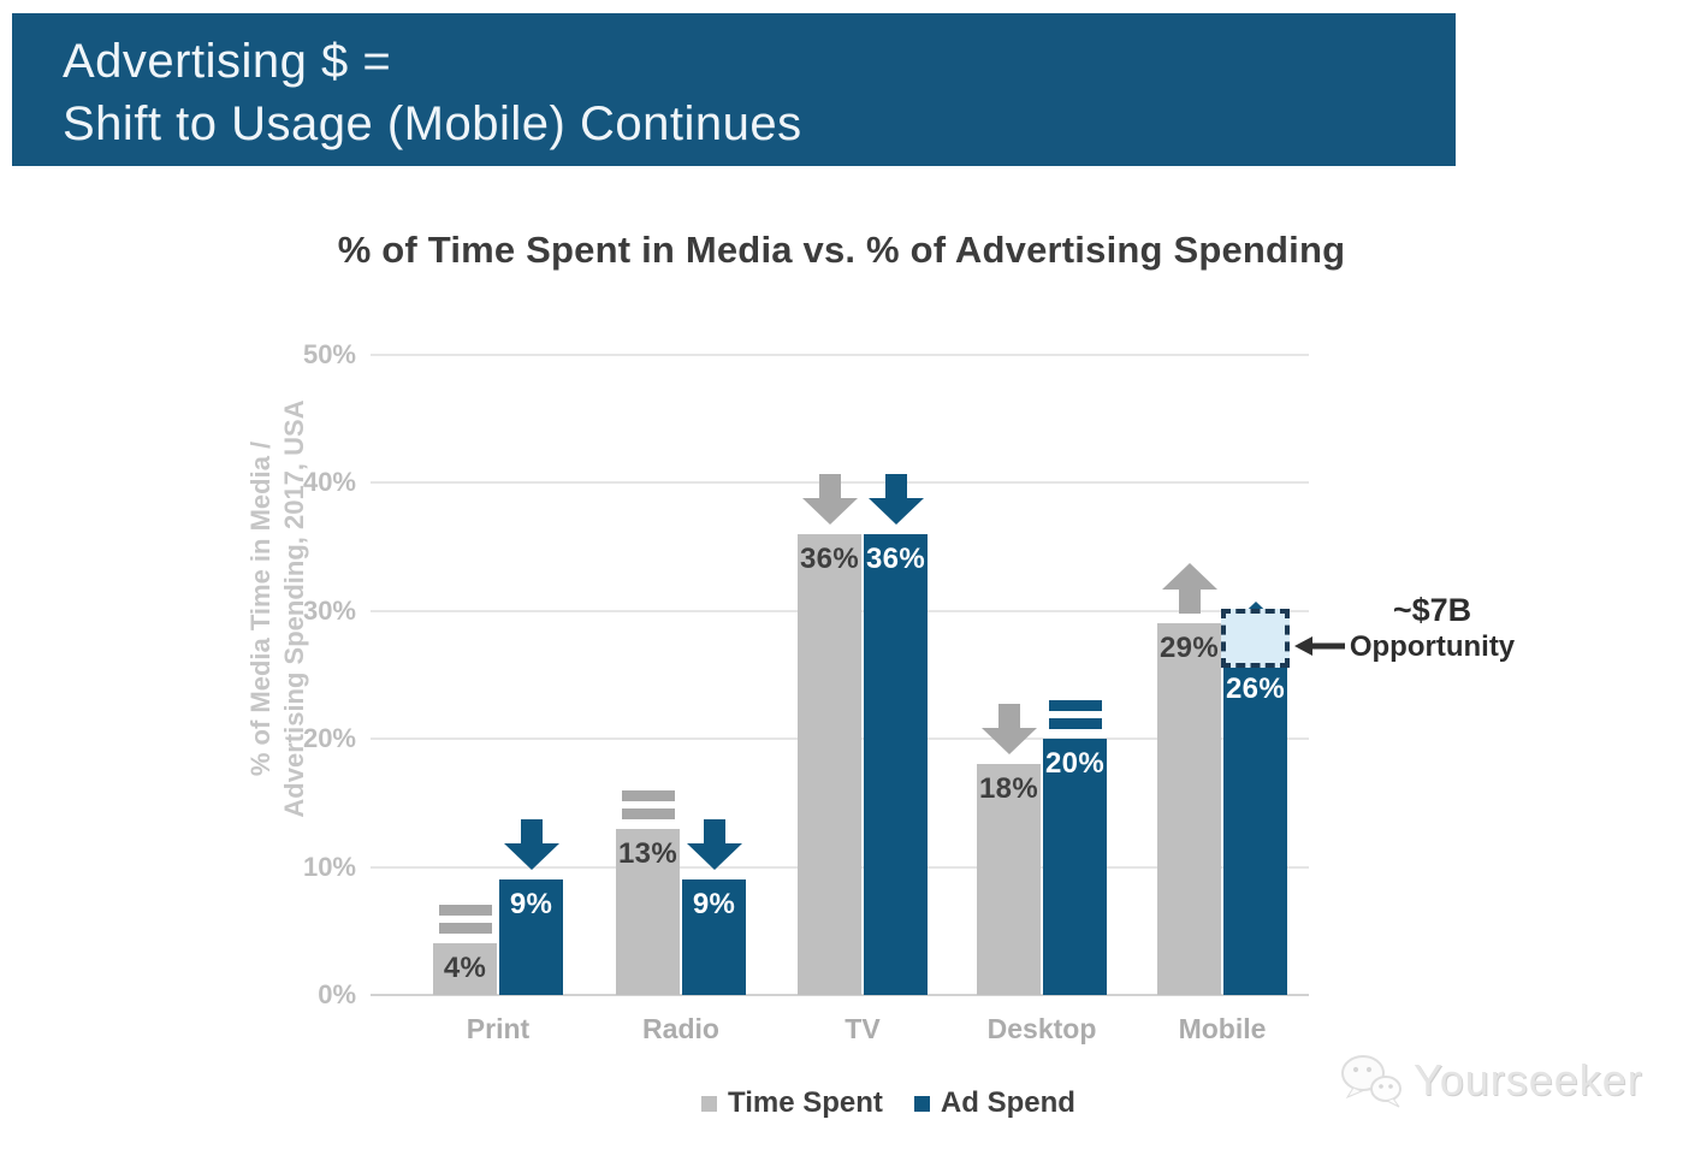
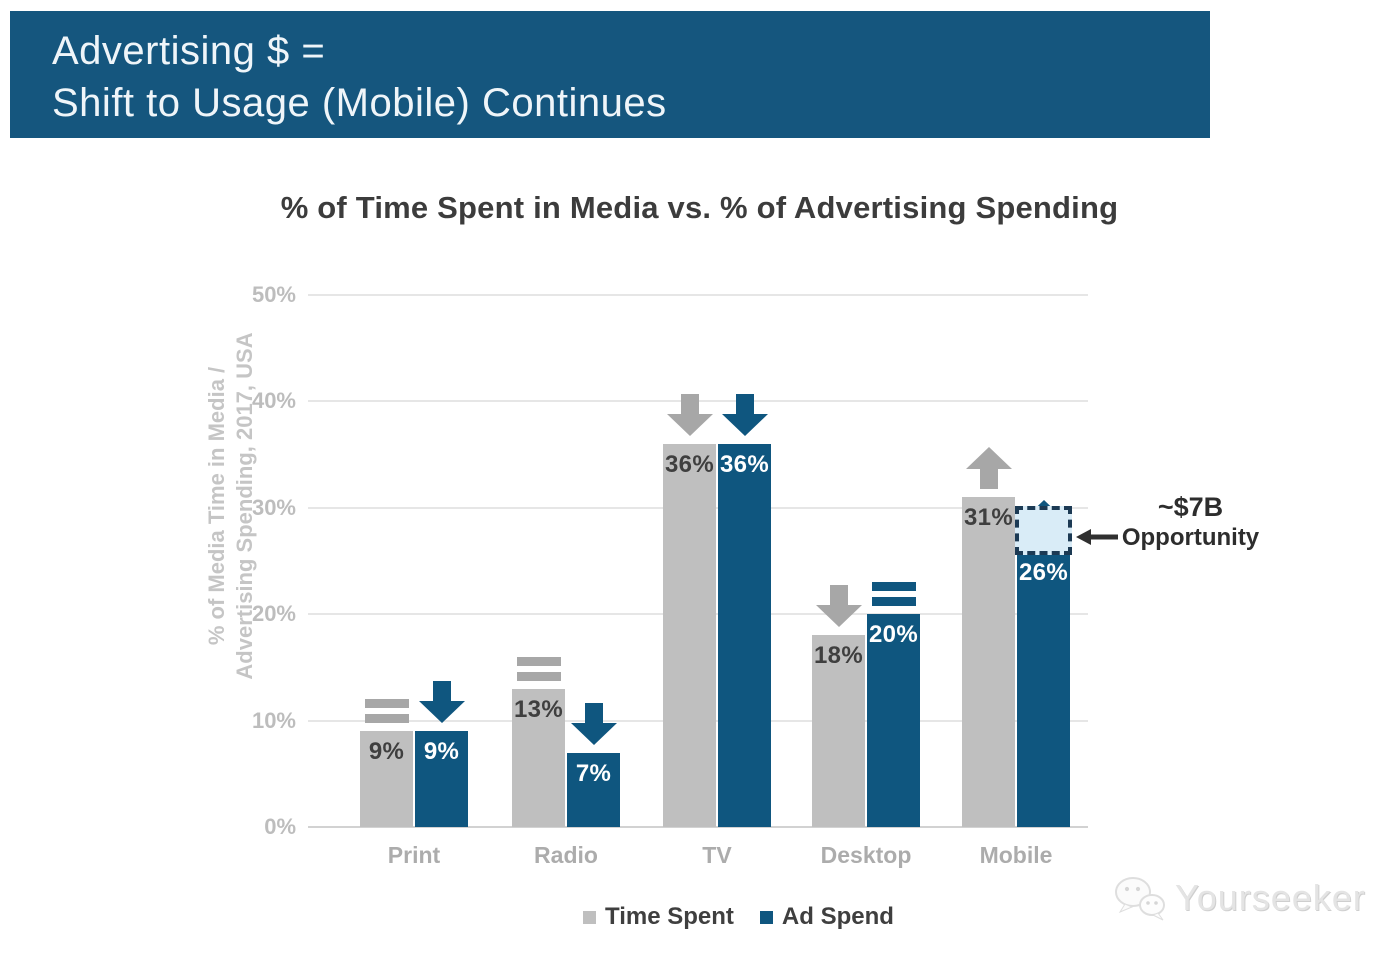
Time Spent/Print: 4% -> 9%
Ad Spend/Radio: 9% -> 7%
Time Spent/Mobile: 29% -> 31%
